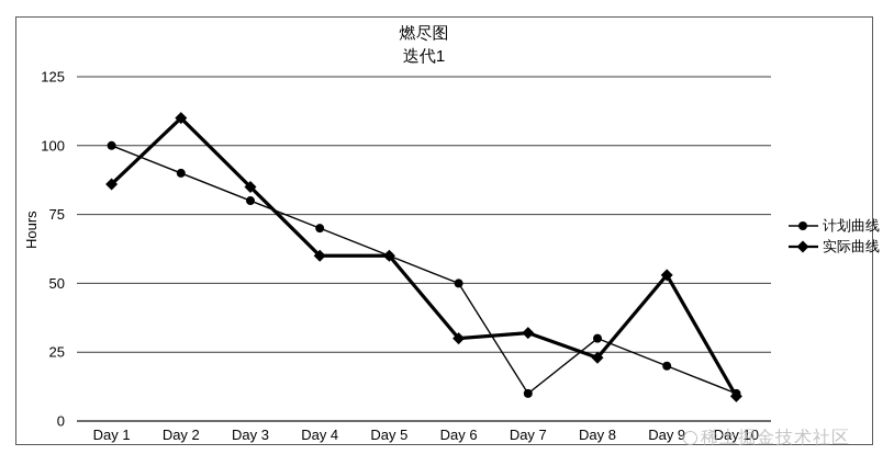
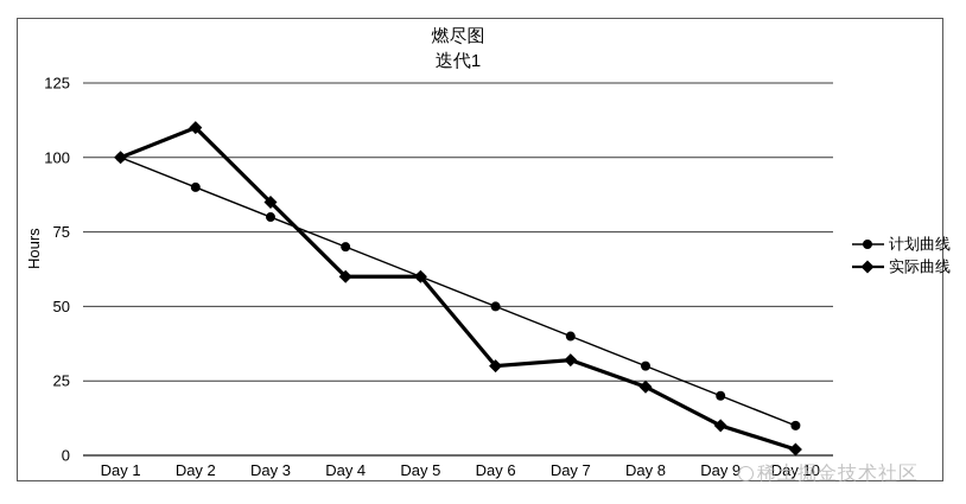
实际曲线/Day 1: 86 -> 100
计划曲线/Day 7: 10 -> 40
实际曲线/Day 9: 53 -> 10
实际曲线/Day 10: 9 -> 2
